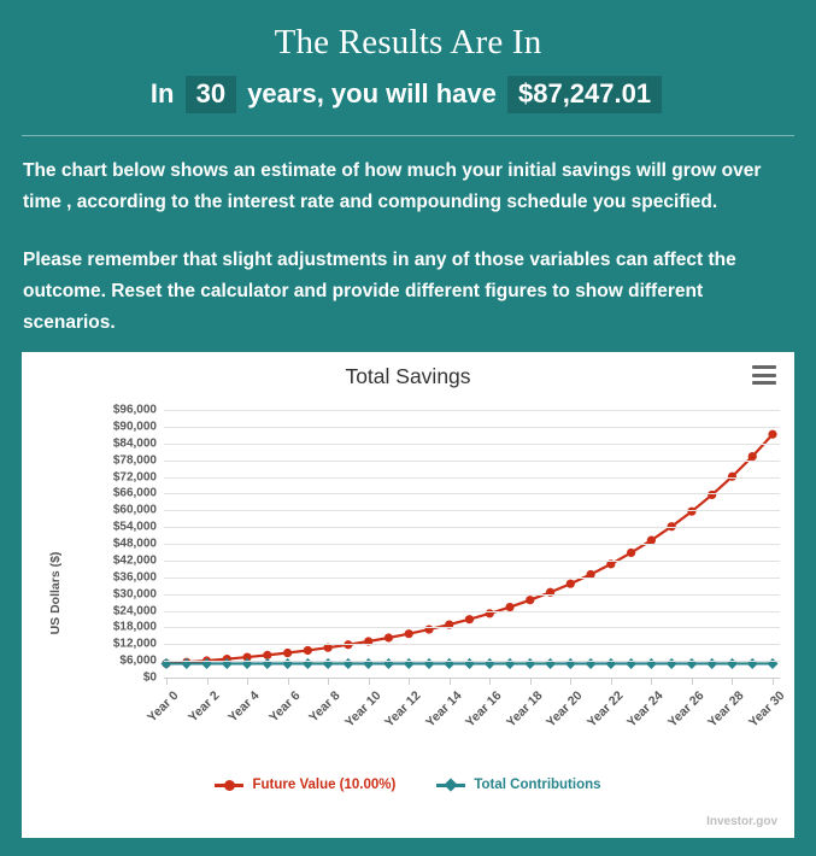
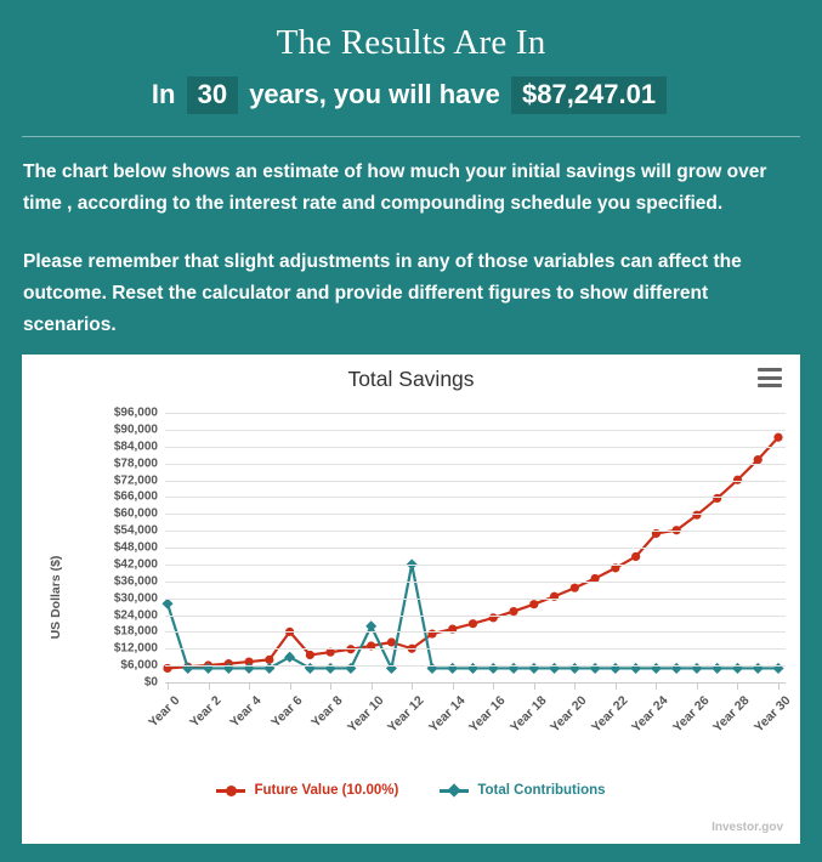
Total Contributions/Year 0: $5000 -> $28000
Future Value (10.00%)/Year 6: $9000 -> $18000
Total Contributions/Year 6: $5000 -> $9000
Total Contributions/Year 10: $5000 -> $20000
Future Value (10.00%)/Year 12: $16000 -> $12000
Total Contributions/Year 12: $5000 -> $42000
Future Value (10.00%)/Year 24: $49000 -> $53000
